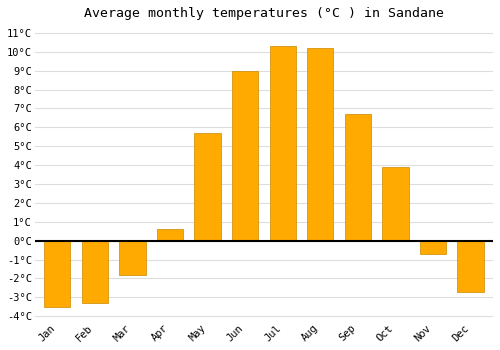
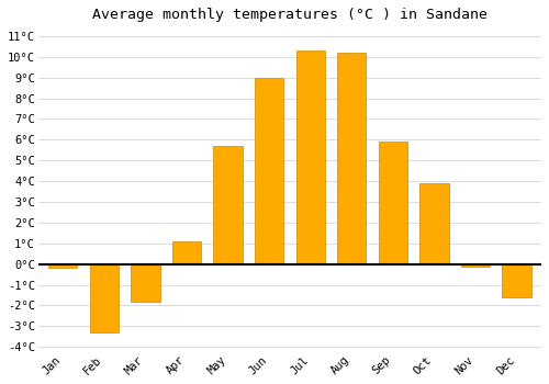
Jan: -3.5°C -> -0.2°C
Apr: 0.6°C -> 1.1°C
Sep: 6.7°C -> 5.9°C
Nov: -0.7°C -> -0.1°C
Dec: -2.7°C -> -1.6°C
